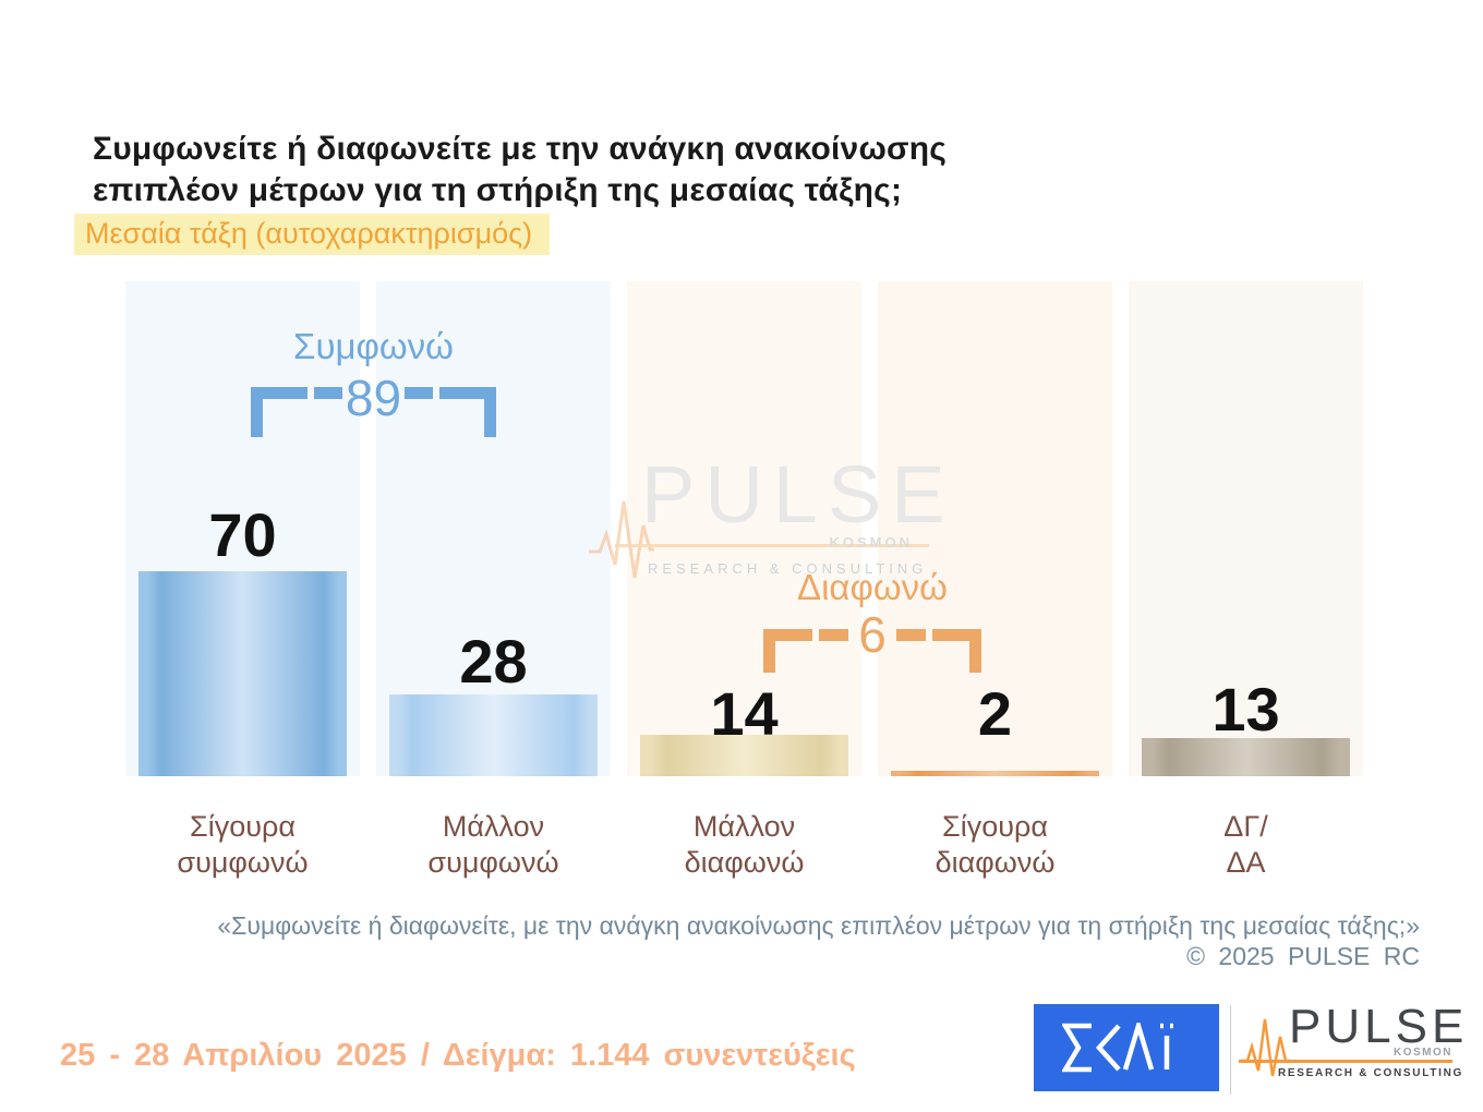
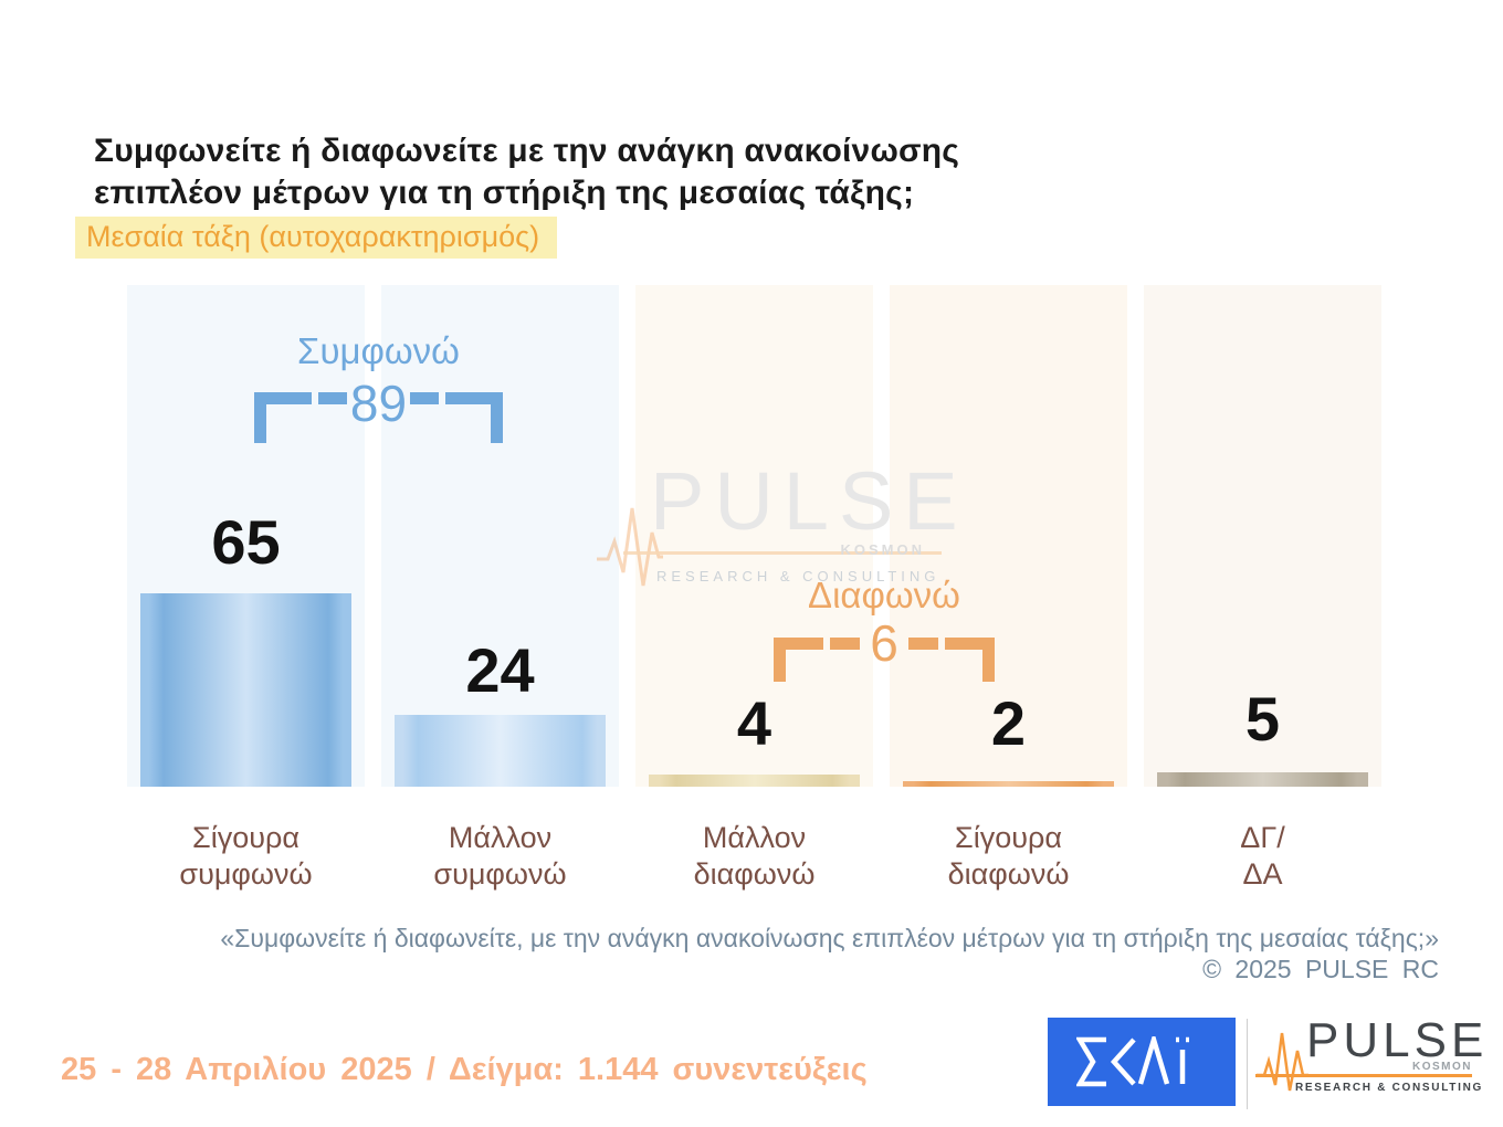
Σίγουρα συμφωνώ: 70 -> 65
Μάλλον συμφωνώ: 28 -> 24
Μάλλον διαφωνώ: 14 -> 4
ΔΓ/ΔΑ: 13 -> 5
